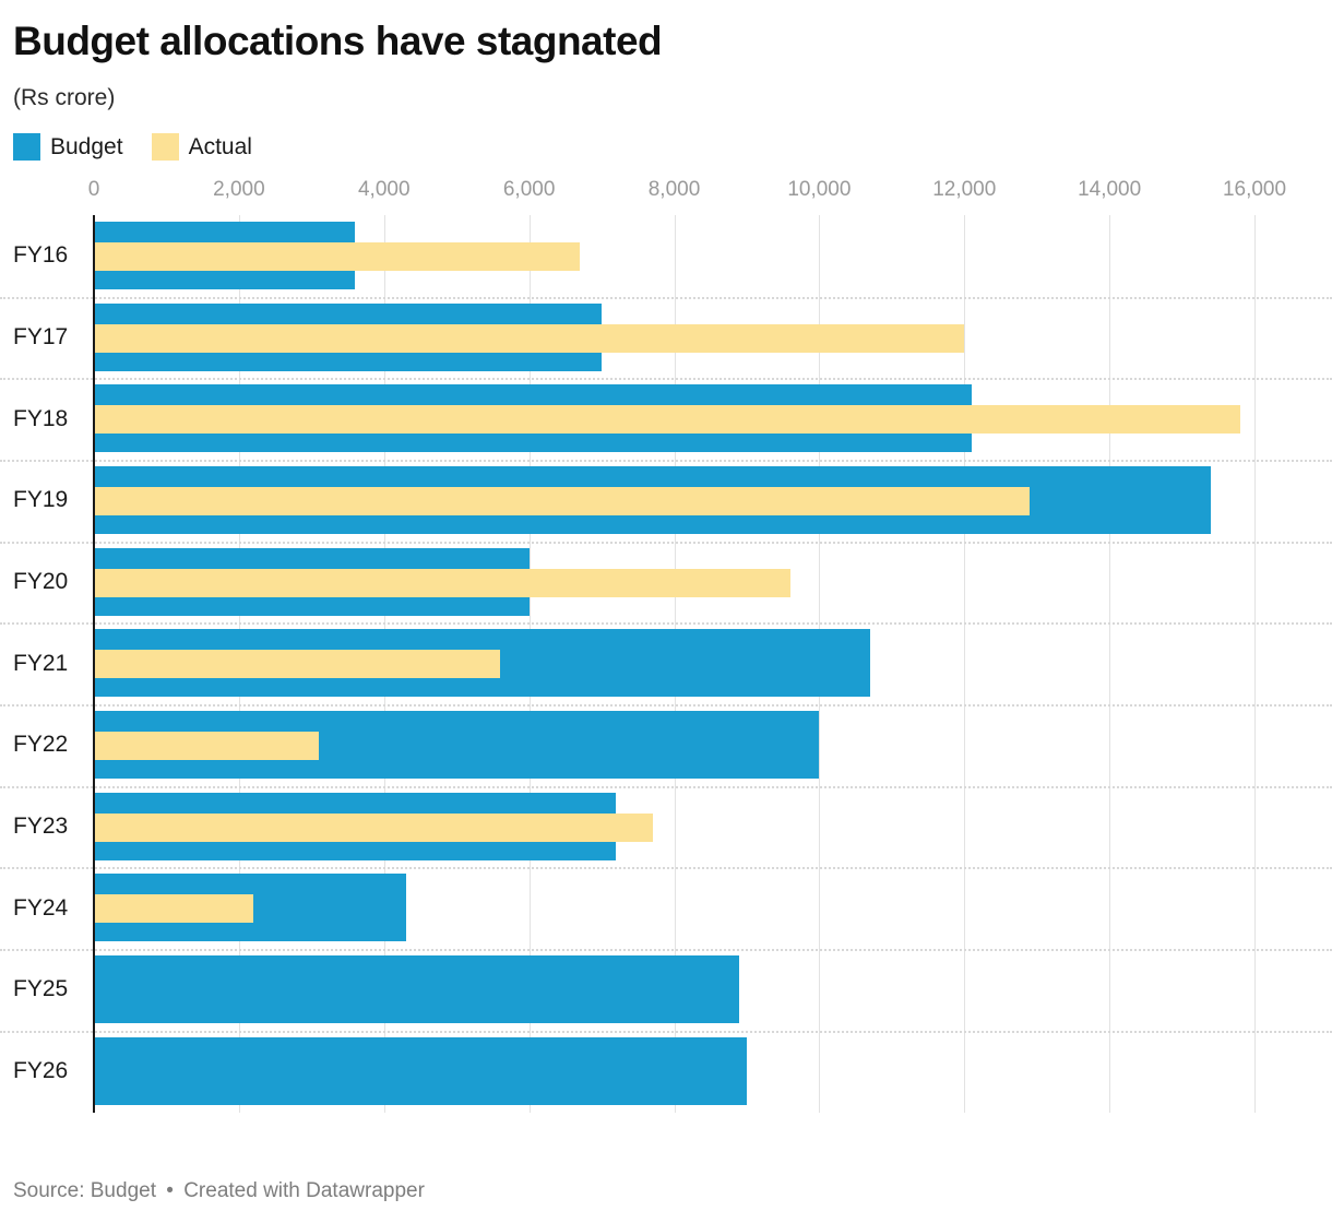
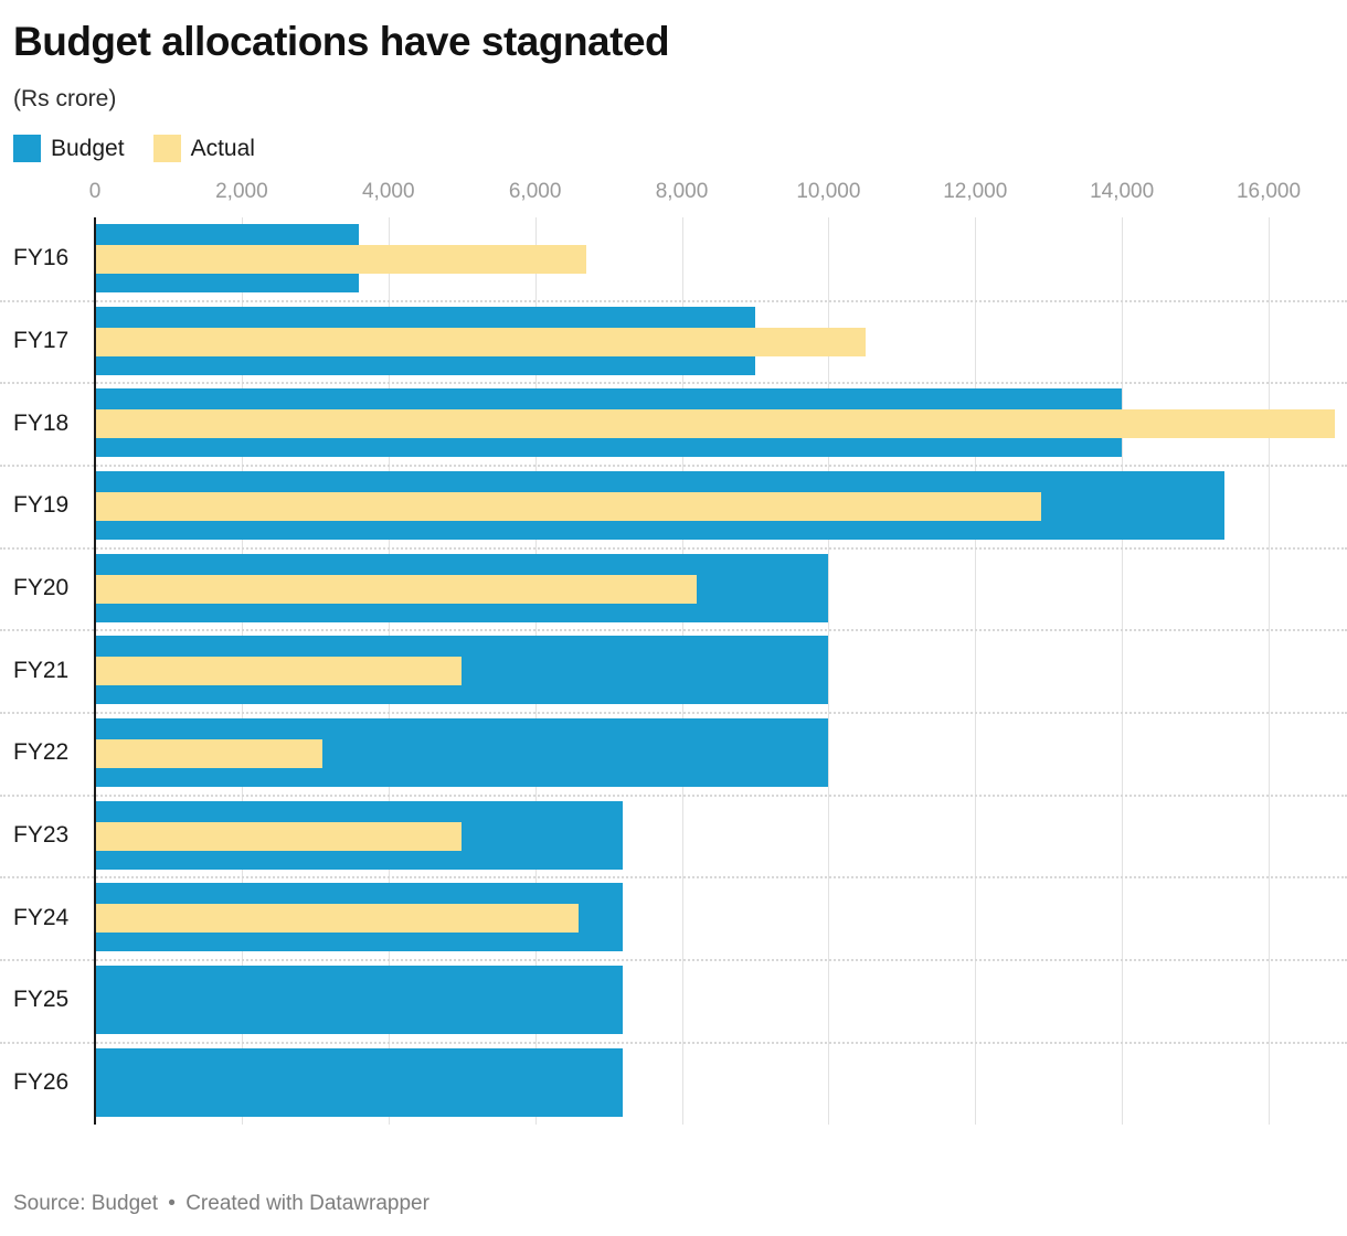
Budget/FY17: 7000 -> 9000
Actual/FY17: 12000 -> 10500
Budget/FY18: 12100 -> 14000
Actual/FY18: 15800 -> 16900
Budget/FY20: 6000 -> 10000
Actual/FY20: 9600 -> 8200
Budget/FY21: 10700 -> 10000
Actual/FY21: 5600 -> 5000
Actual/FY23: 7700 -> 5000
Budget/FY24: 4300 -> 7200
Actual/FY24: 2200 -> 6600
Budget/FY25: 8900 -> 7200
Budget/FY26: 9000 -> 7200
